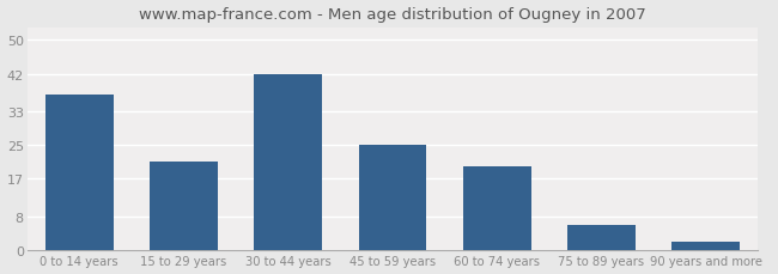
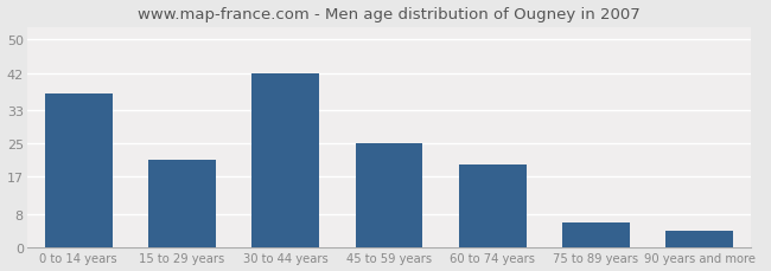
90 years and more: 2 -> 4
